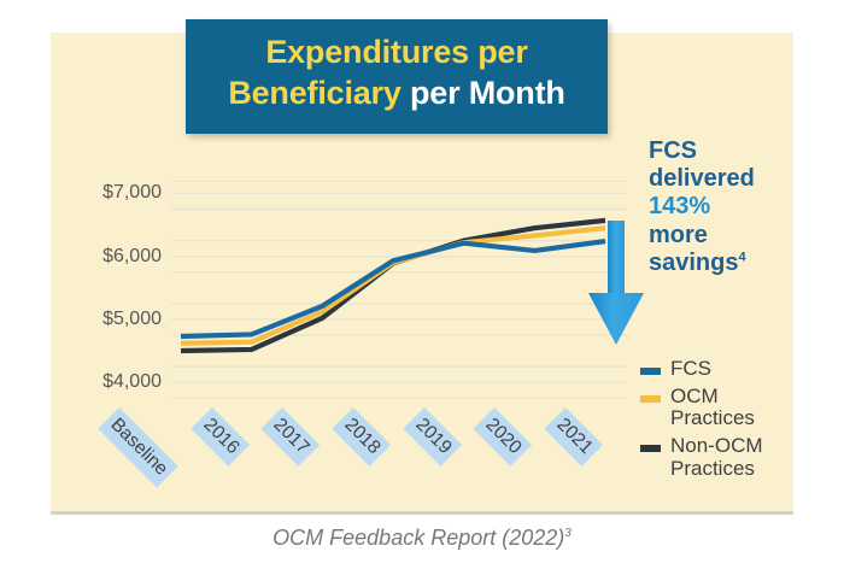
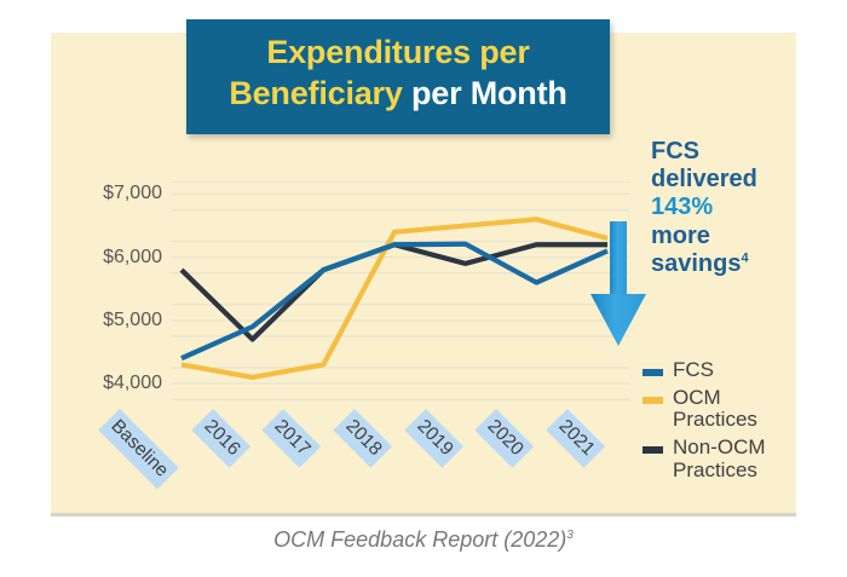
FCS/Baseline: $4700 -> $4400
OCM Practices/Baseline: $4600 -> $4300
Non-OCM Practices/Baseline: $4500 -> $5800
FCS/2016: $4800 -> $4900
OCM Practices/2016: $4600 -> $4100
Non-OCM Practices/2016: $4500 -> $4700
FCS/2017: $5200 -> $5800
OCM Practices/2017: $5100 -> $4300
Non-OCM Practices/2017: $5000 -> $5800
FCS/2018: $5900 -> $6200
OCM Practices/2018: $5900 -> $6400
Non-OCM Practices/2018: $5900 -> $6200
OCM Practices/2019: $6200 -> $6500
Non-OCM Practices/2019: $6200 -> $5900
FCS/2020: $6100 -> $5600
OCM Practices/2020: $6300 -> $6600
Non-OCM Practices/2020: $6400 -> $6200
FCS/2021: $6200 -> $6100
OCM Practices/2021: $6400 -> $6300
Non-OCM Practices/2021: $6600 -> $6200
